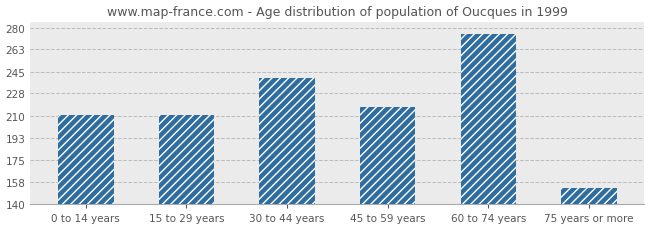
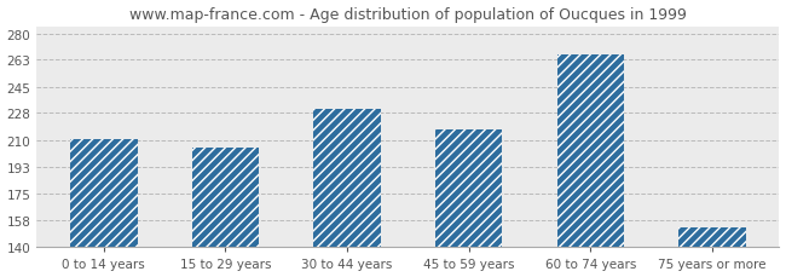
15 to 29 years: 211 -> 205
30 to 44 years: 240 -> 231
60 to 74 years: 275 -> 266
